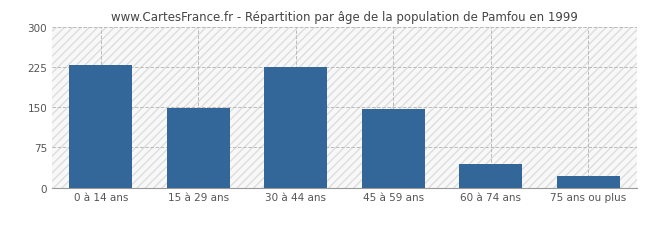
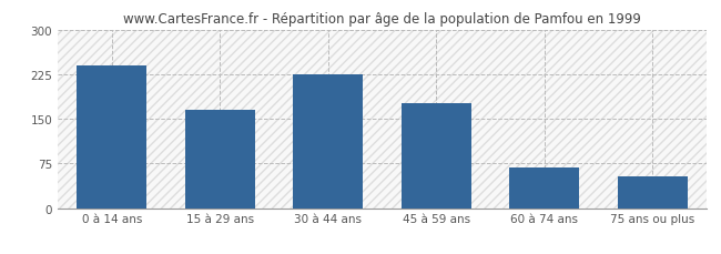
0 à 14 ans: 228 -> 240
15 à 29 ans: 148 -> 166
45 à 59 ans: 146 -> 176
60 à 74 ans: 44 -> 68
75 ans ou plus: 22 -> 54
